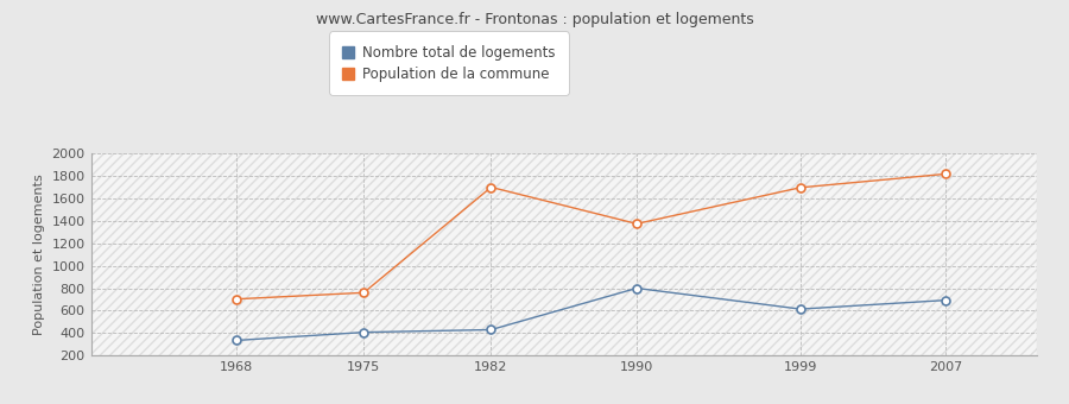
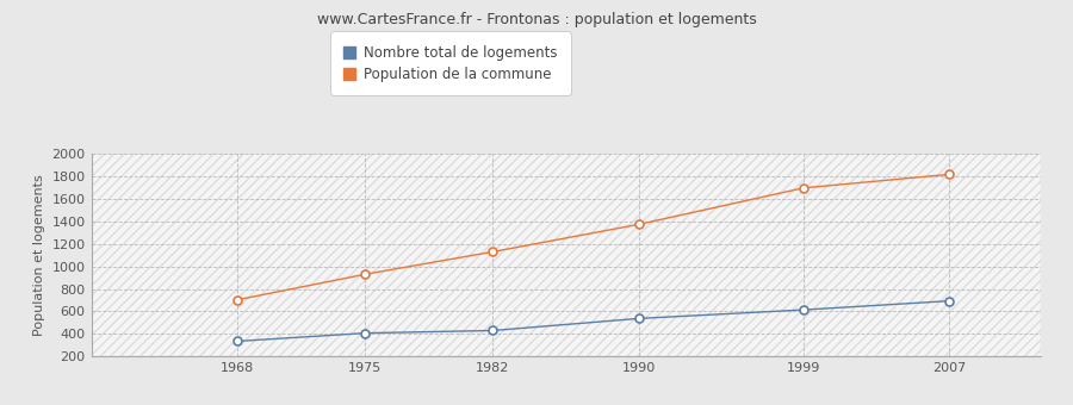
Population de la commune/1975: 760 -> 930
Population de la commune/1982: 1700 -> 1130
Nombre total de logements/1990: 800 -> 540
